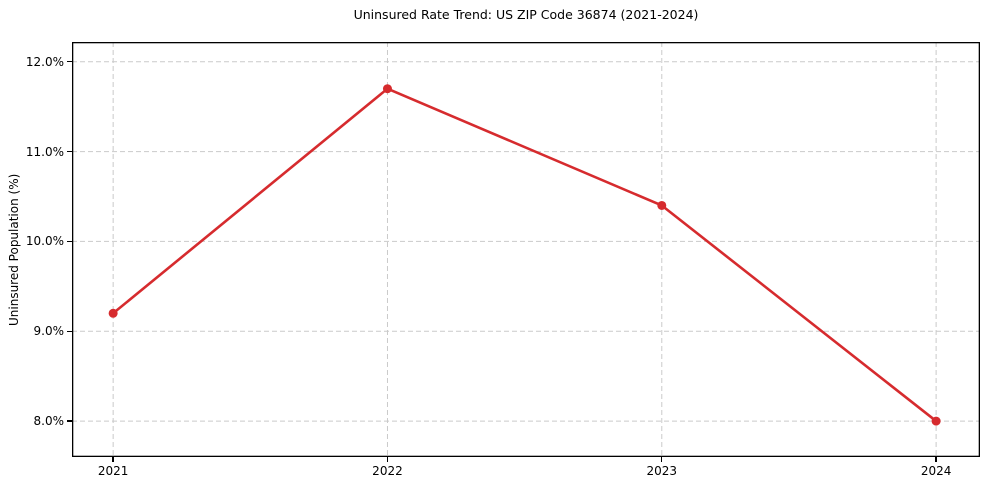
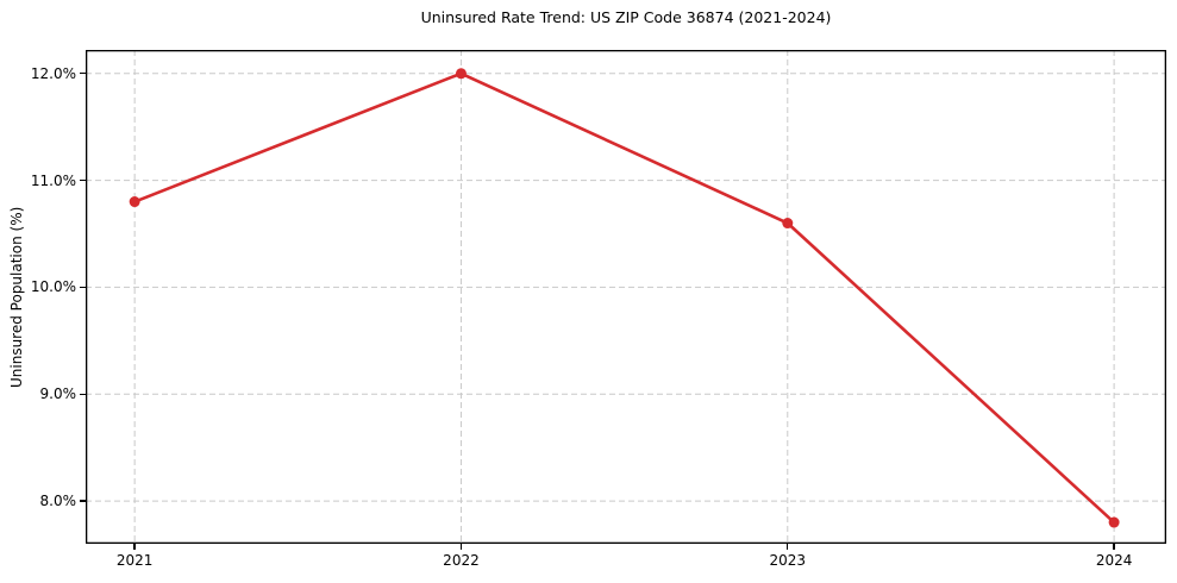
2021: 9.2% -> 10.8%
2022: 11.7% -> 12.0%
2023: 10.4% -> 10.6%
2024: 8.0% -> 7.8%
